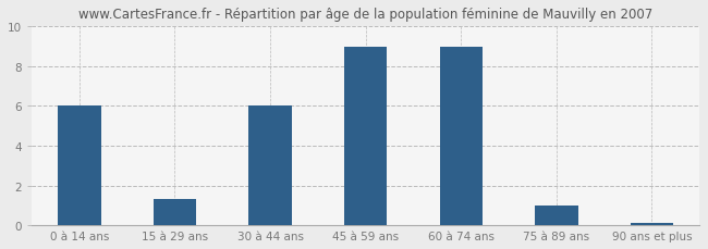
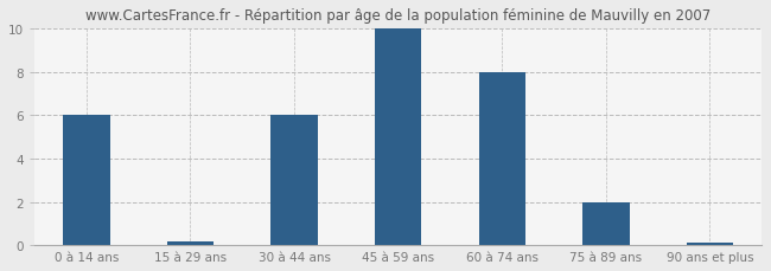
15 à 29 ans: 1.3 -> 0.2
45 à 59 ans: 9.0 -> 10.0
60 à 74 ans: 9.0 -> 8.0
75 à 89 ans: 1.0 -> 2.0
